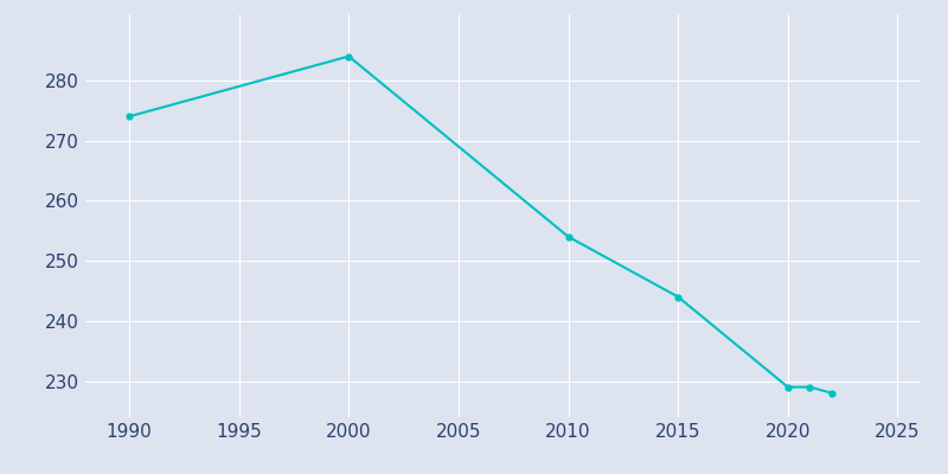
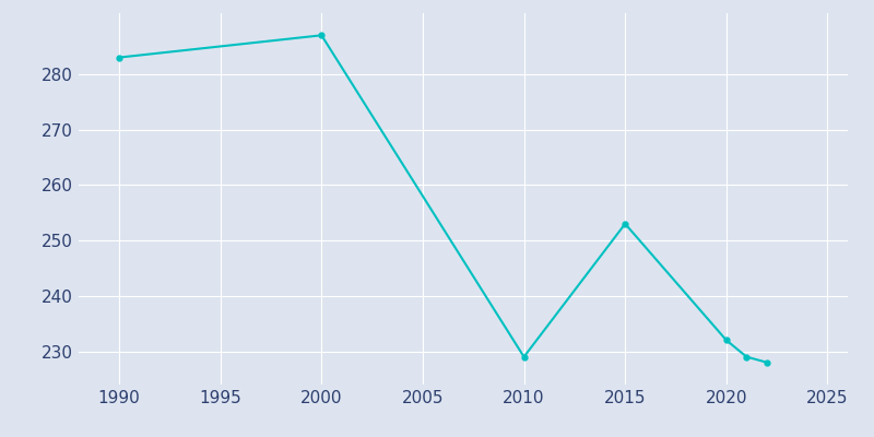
1990: 274 -> 283
2000: 284 -> 287
2010: 254 -> 229
2015: 244 -> 253
2020: 229 -> 232
